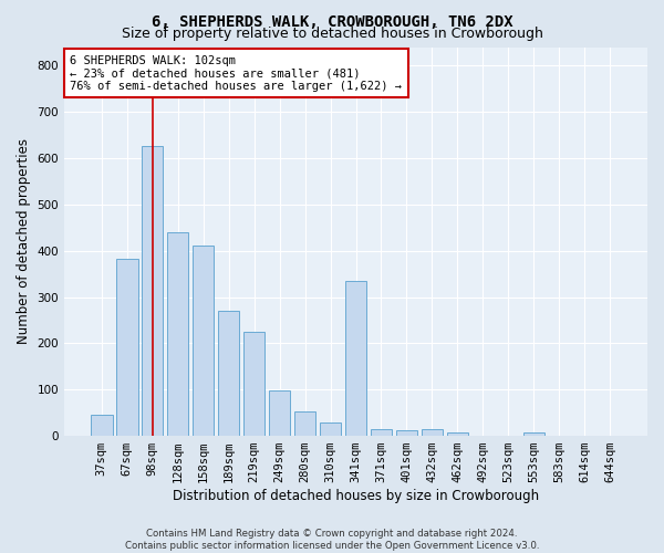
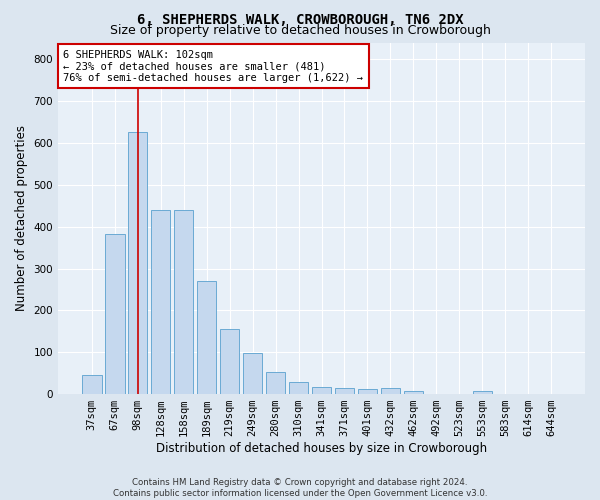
158sqm: 410 -> 440
219sqm: 225 -> 155
341sqm: 335 -> 18
